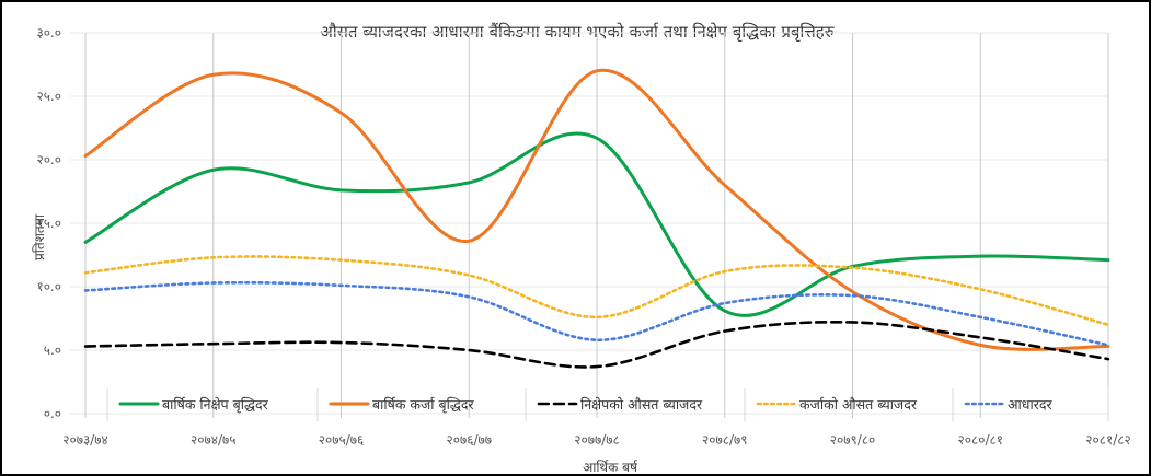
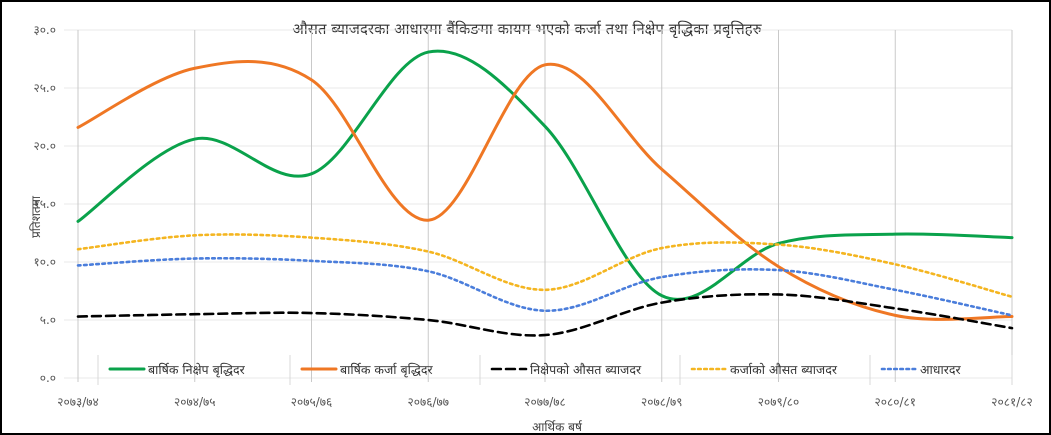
बार्षिक कर्जा बृद्धिदर/२०७३/७४: 20.3 -> 21.6
बार्षिक निक्षेप बृद्धिदर/२०७४/७५: 19.2 -> 20.6
बार्षिक कर्जा बृद्धिदर/२०७५/७६: 23.7 -> 25.7
बार्षिक निक्षेप बृद्धिदर/२०७६/७७: 18.2 -> 28.1
बार्षिक निक्षेप बृद्धिदर/२०७८/७९: 8.1 -> 7.1
